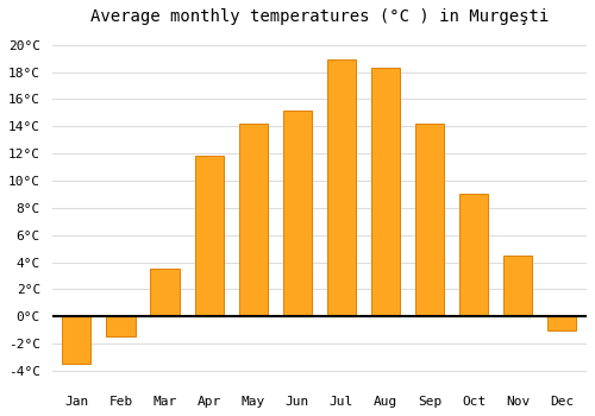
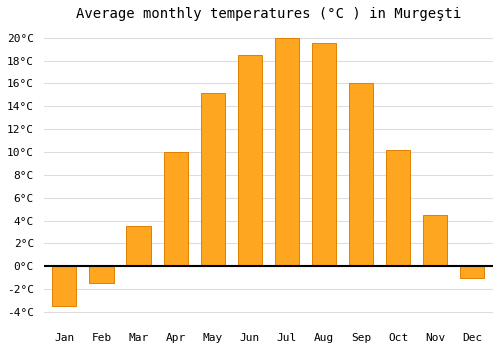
Apr: 11.8°C -> 10.0°C
May: 14.2°C -> 15.2°C
Jun: 15.2°C -> 18.5°C
Jul: 18.9°C -> 20.0°C
Aug: 18.3°C -> 19.5°C
Sep: 14.2°C -> 16.0°C
Oct: 9.0°C -> 10.2°C
